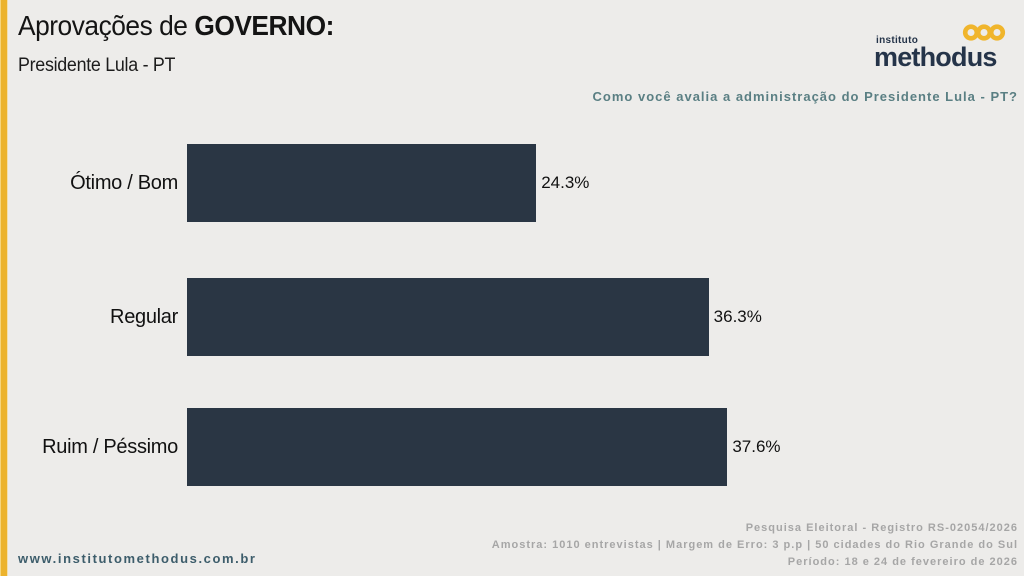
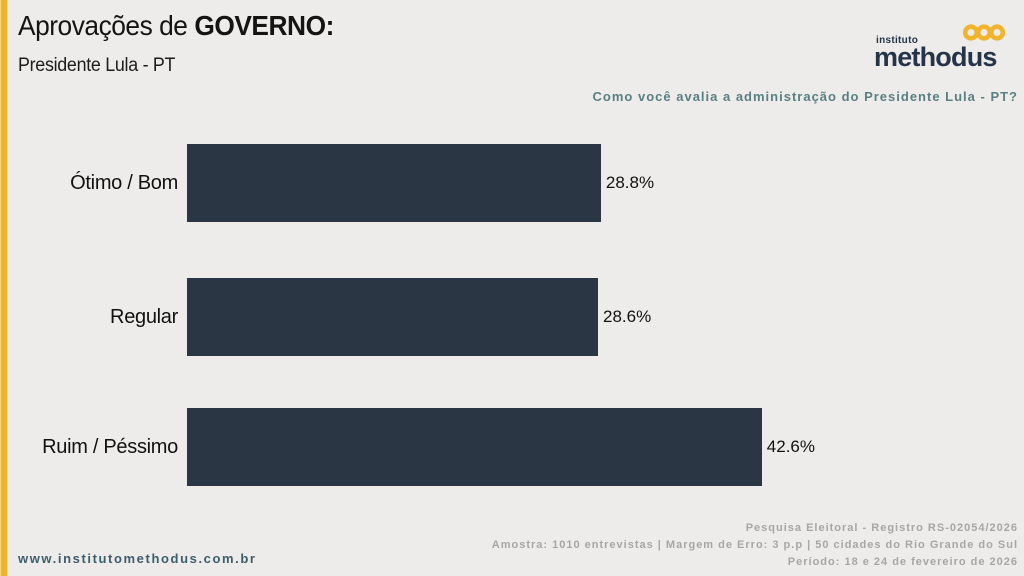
Ótimo / Bom: 24.3% -> 28.8%
Regular: 36.3% -> 28.6%
Ruim / Péssimo: 37.6% -> 42.6%
